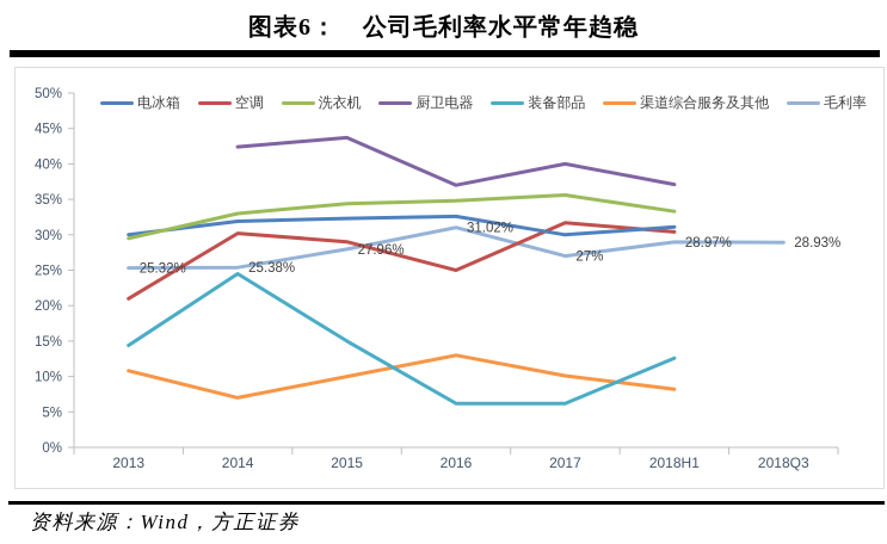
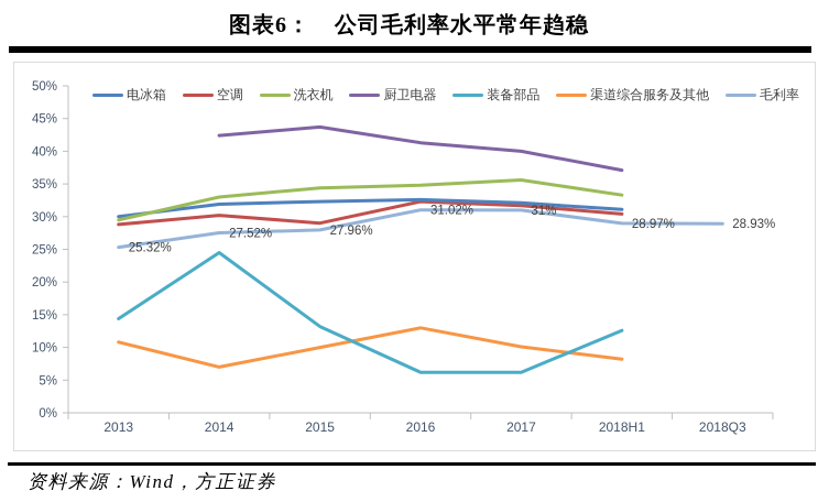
空调/2013: 21% -> 29%
毛利率/2014: 25.38% -> 27.52%
装备部品/2015: 15% -> 13%
空调/2016: 25% -> 32%
厨卫电器/2016: 37% -> 41%
电冰箱/2017: 30% -> 32%
毛利率/2017: 27% -> 31%
